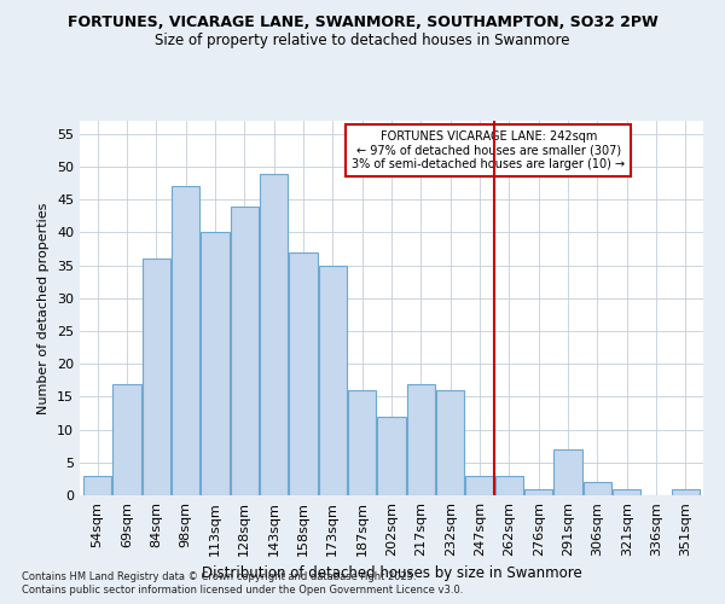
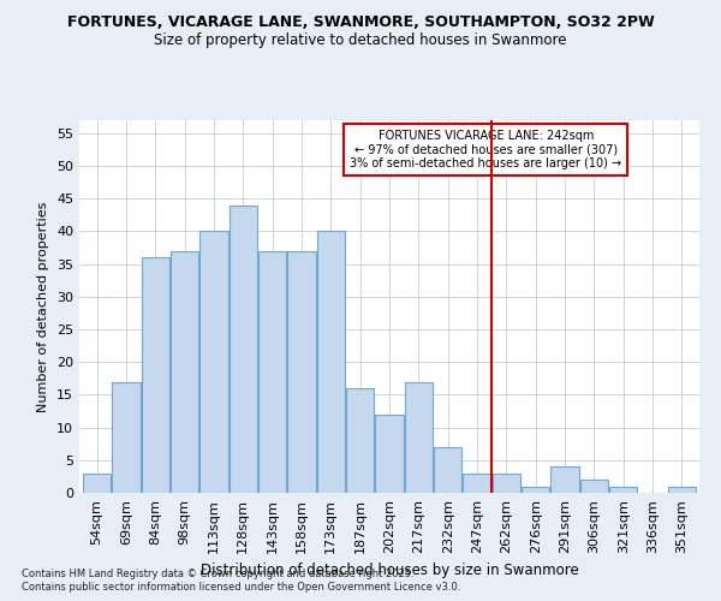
98sqm: 47 -> 37
143sqm: 49 -> 37
173sqm: 35 -> 40
232sqm: 16 -> 7
291sqm: 7 -> 4
